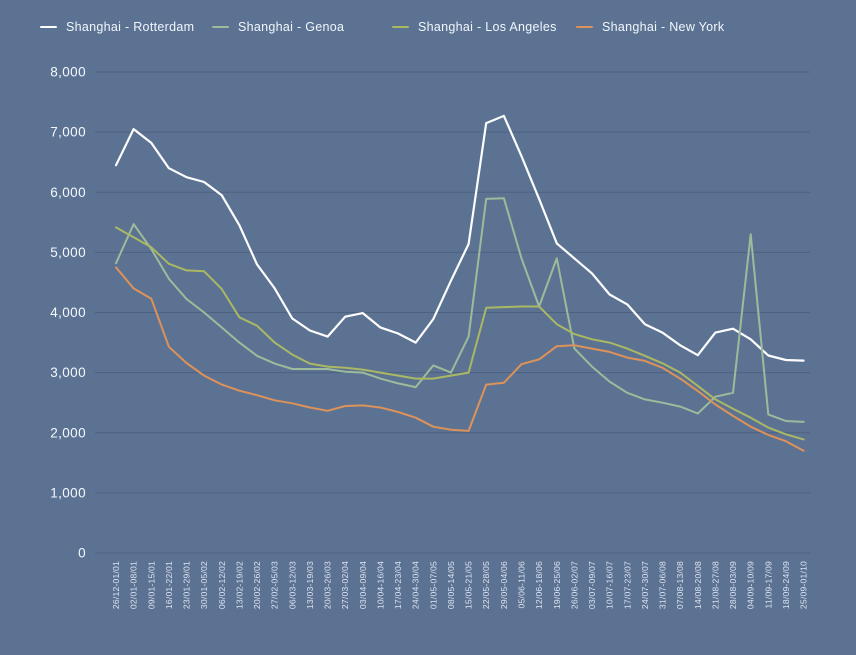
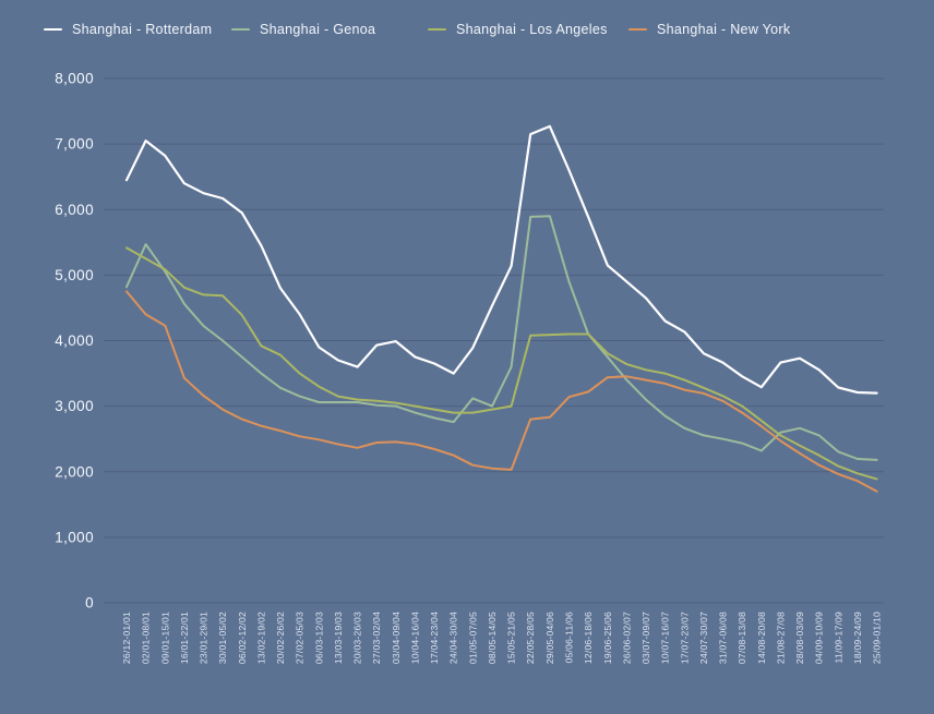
Shanghai - Genoa/19/06-25/06: 4900 -> 3800
Shanghai - Genoa/04/09-10/09: 5300 -> 2600
